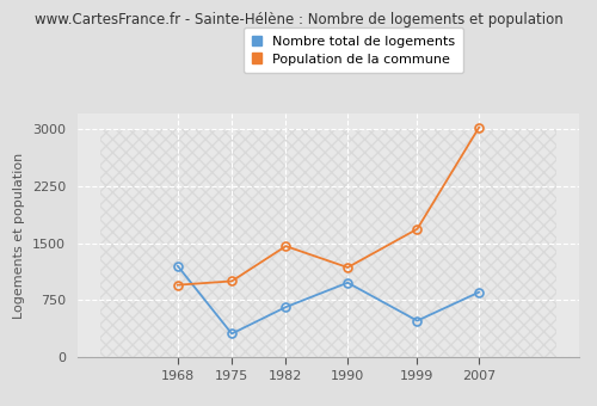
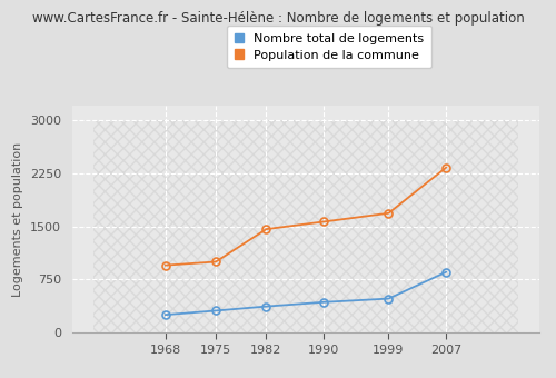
Nombre total de logements/1968: 1200 -> 250
Nombre total de logements/1982: 660 -> 370
Nombre total de logements/1990: 980 -> 430
Population de la commune/1990: 1180 -> 1560
Population de la commune/2007: 3020 -> 2330
